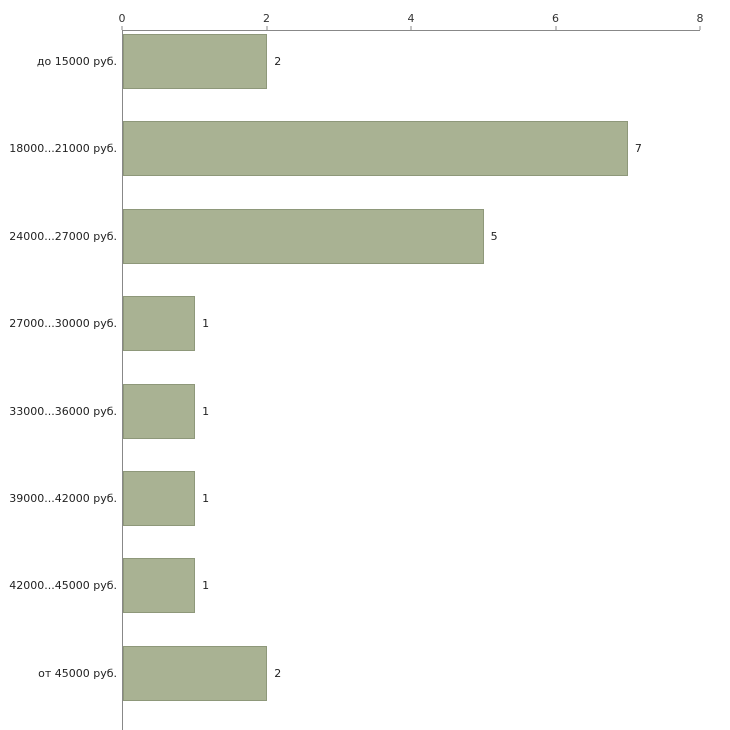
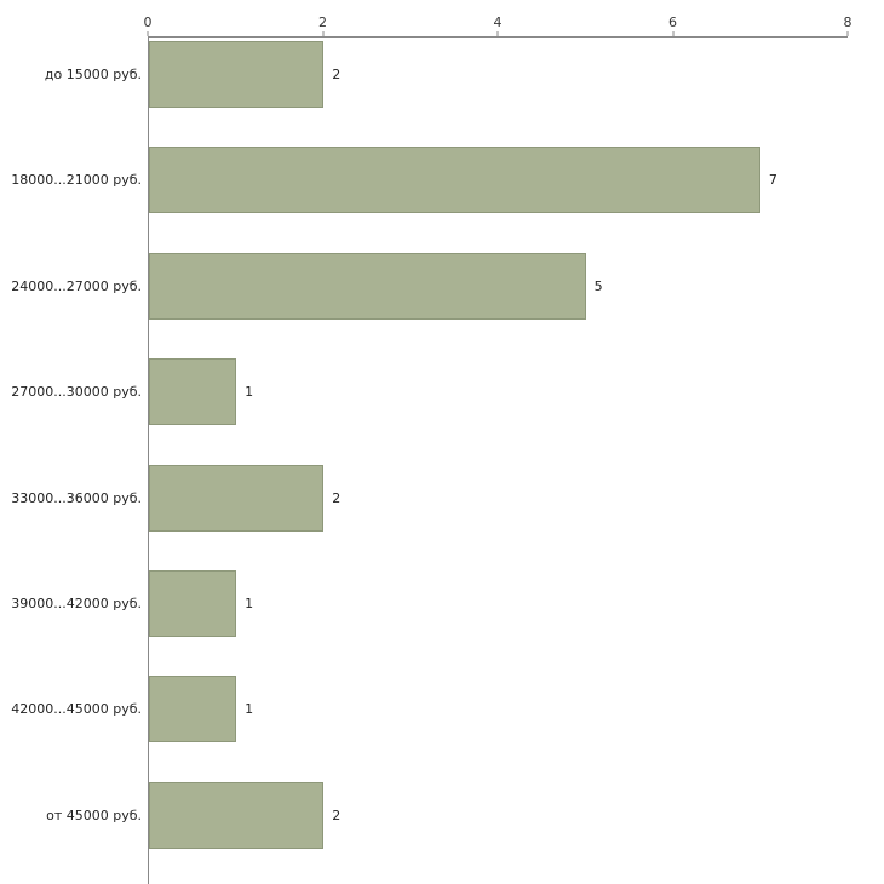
33000...36000 руб.: 1 -> 2
